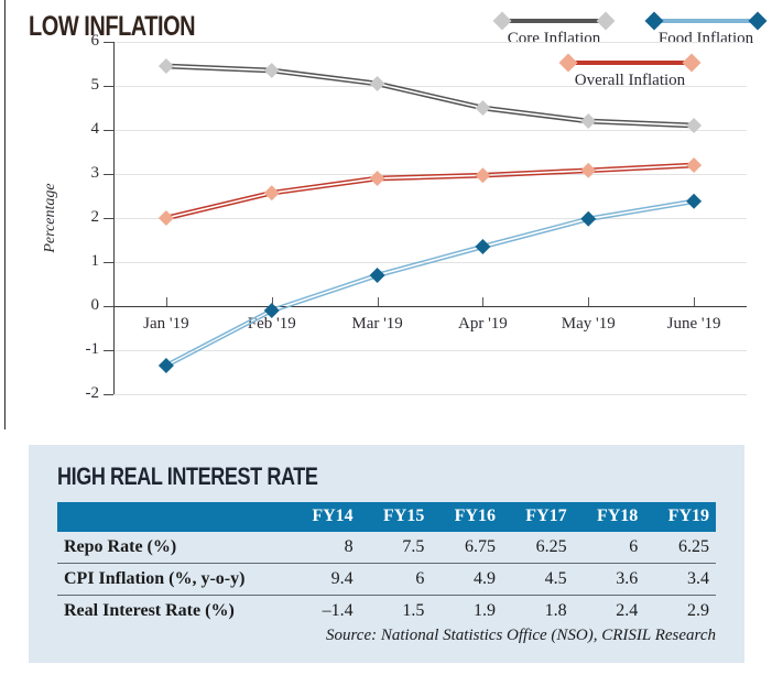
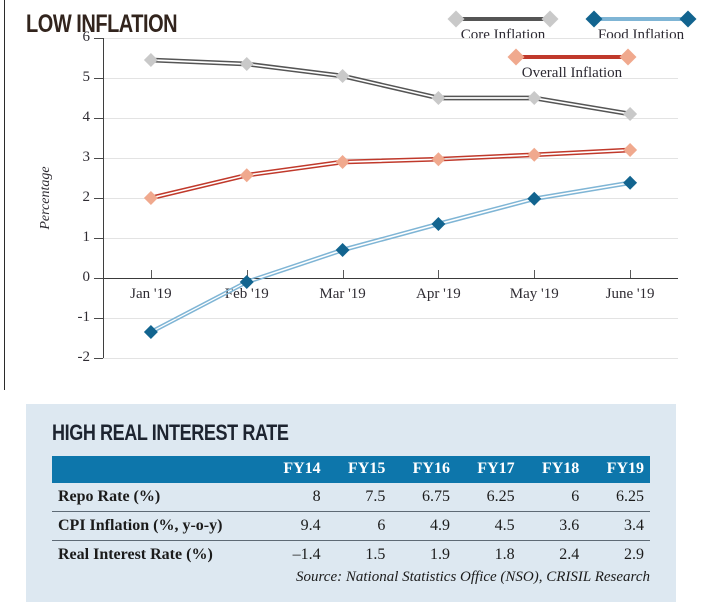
Core Inflation/May '19: 4.2 -> 4.5
